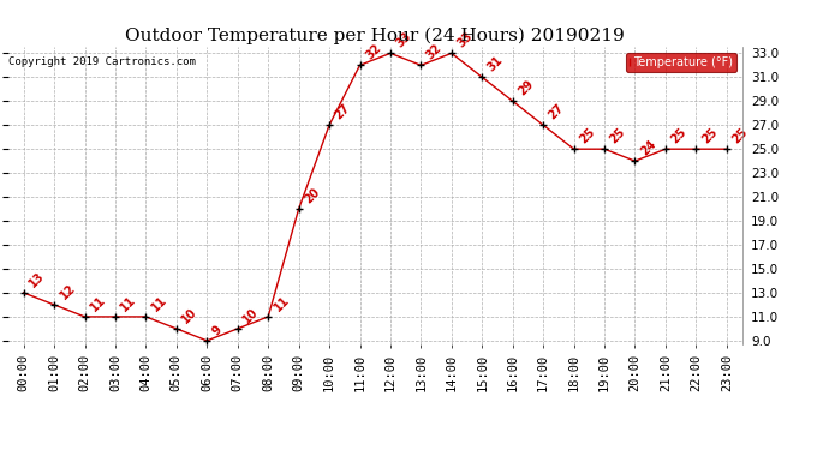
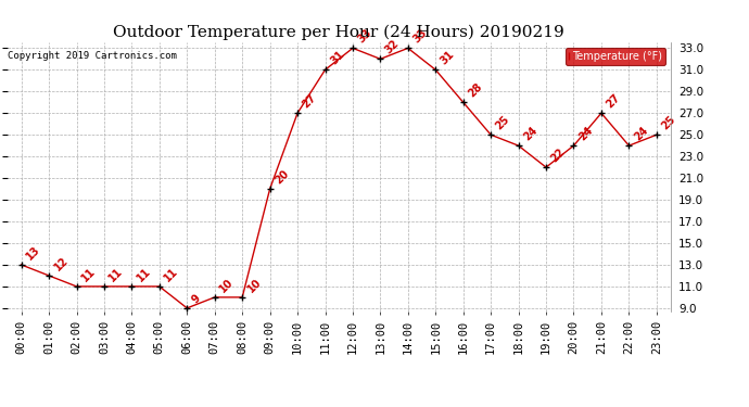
05:00: 10 -> 11
08:00: 11 -> 10
11:00: 32 -> 31
16:00: 29 -> 28
17:00: 27 -> 25
18:00: 25 -> 24
19:00: 25 -> 22
21:00: 25 -> 27
22:00: 25 -> 24
